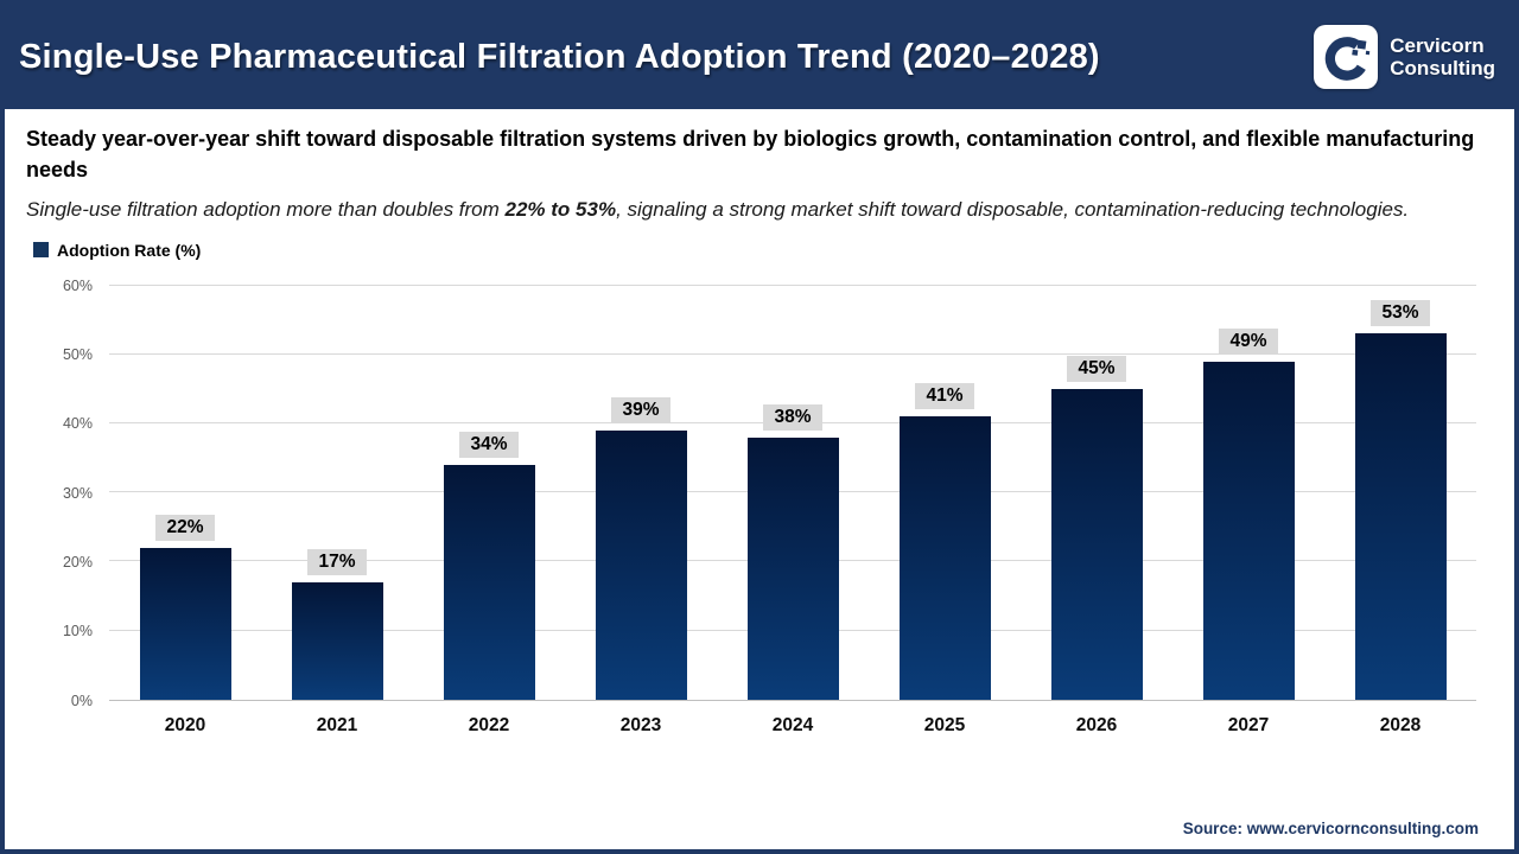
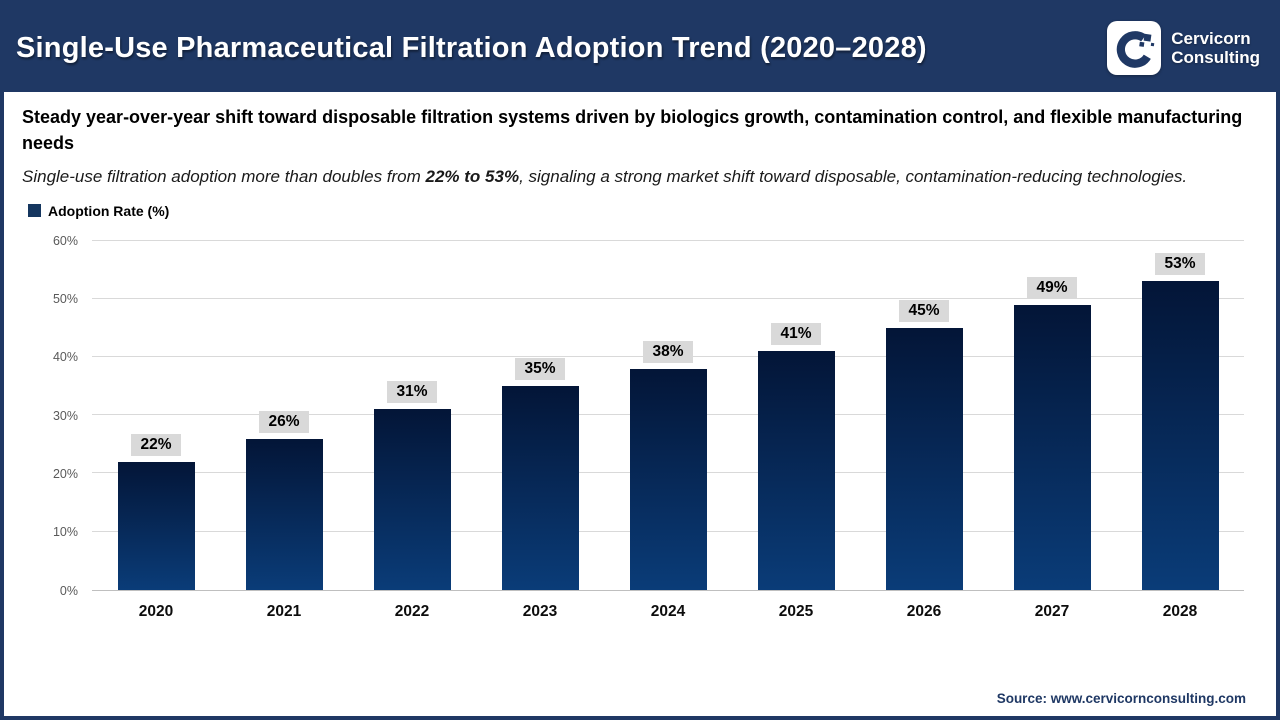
2021: 17% -> 26%
2022: 34% -> 31%
2023: 39% -> 35%
